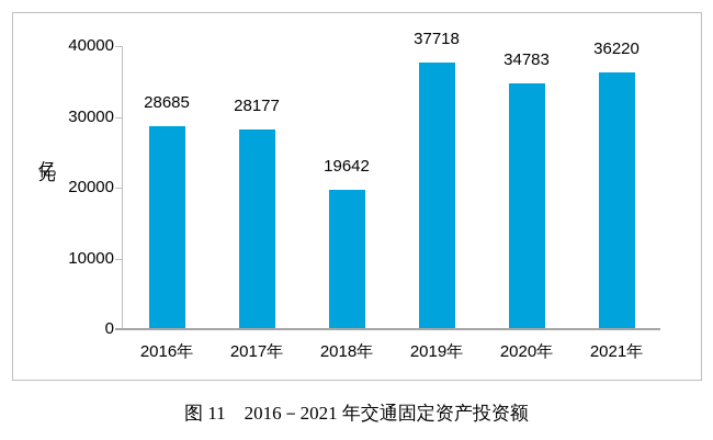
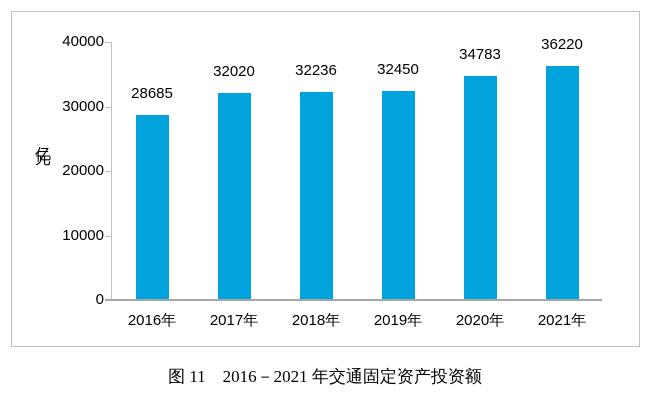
2017年: 28177 -> 32020
2018年: 19642 -> 32236
2019年: 37718 -> 32450
